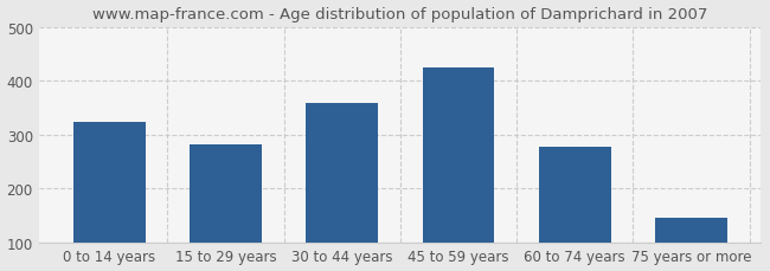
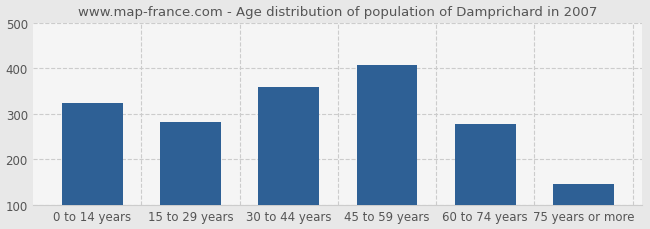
45 to 59 years: 425 -> 407
